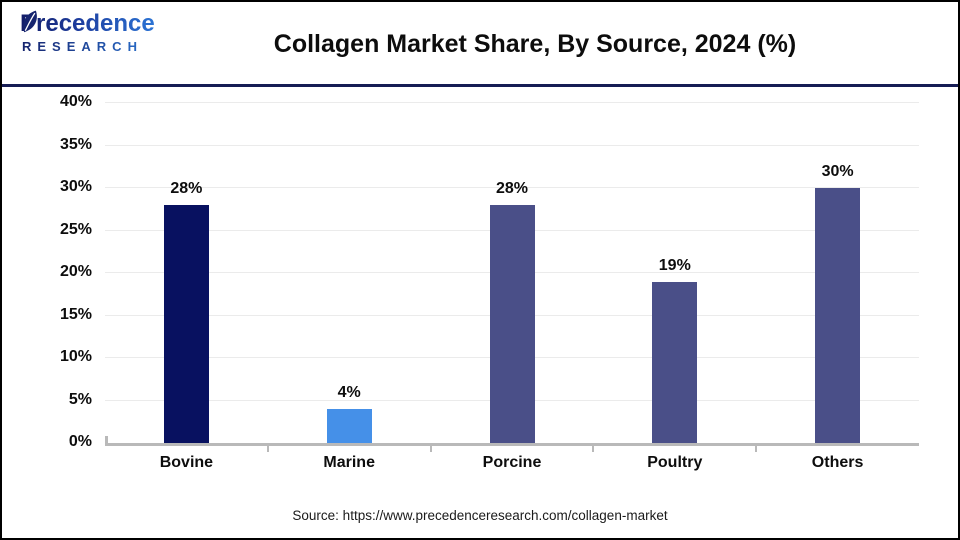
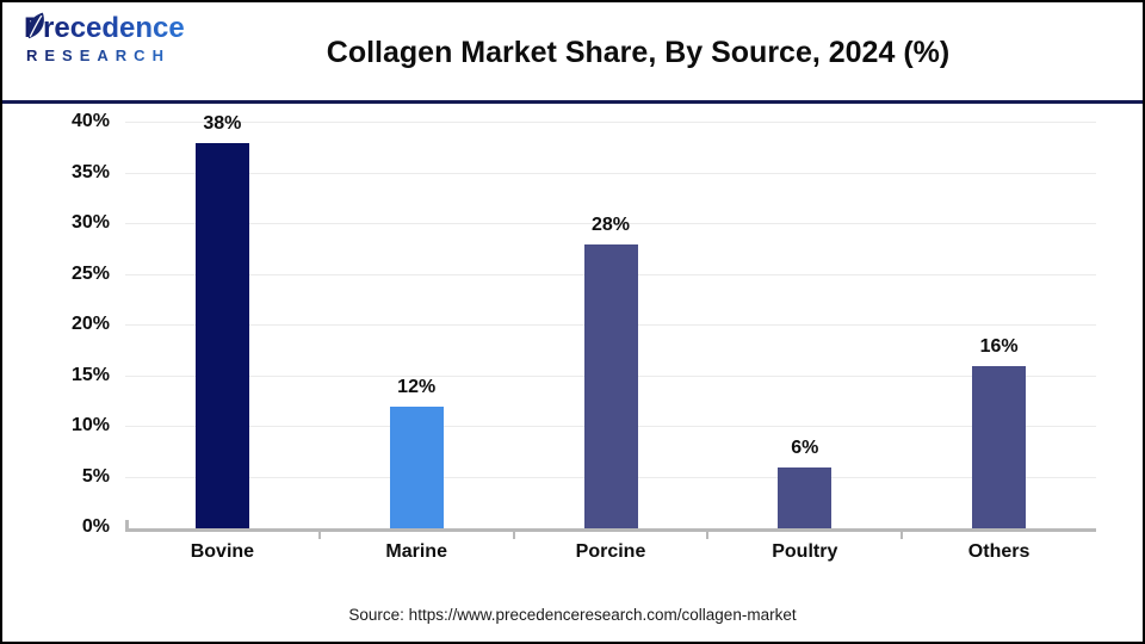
Bovine: 28% -> 38%
Marine: 4% -> 12%
Poultry: 19% -> 6%
Others: 30% -> 16%
